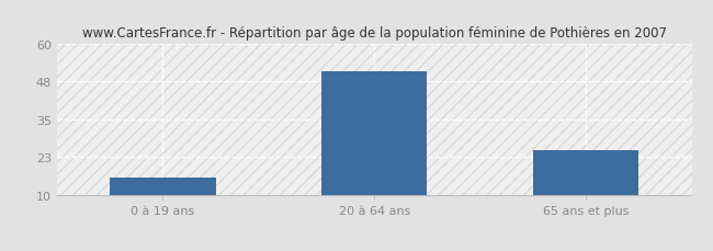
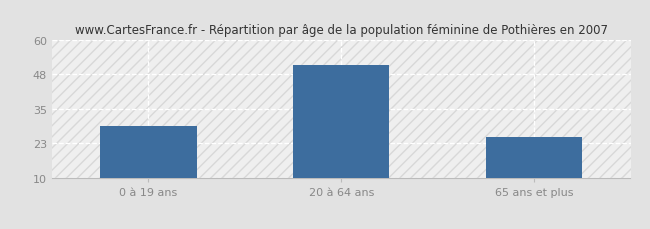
0 à 19 ans: 16 -> 29
